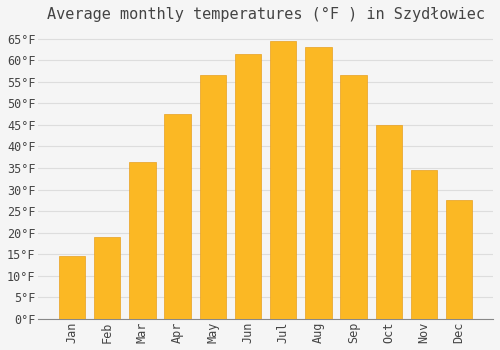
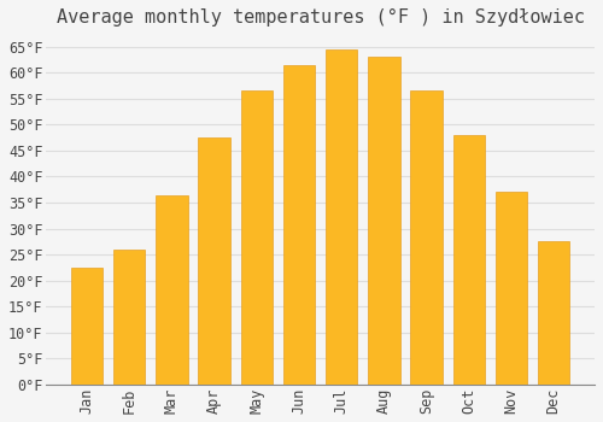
Jan: 14.5°F -> 22.5°F
Feb: 19.0°F -> 26.0°F
Oct: 45.0°F -> 48.0°F
Nov: 34.5°F -> 37.0°F
